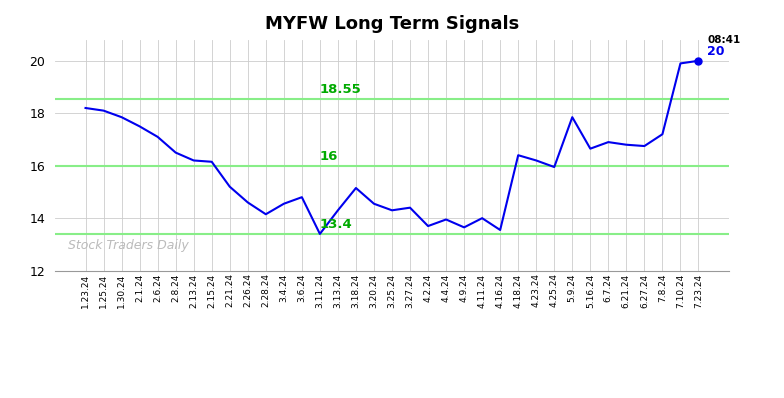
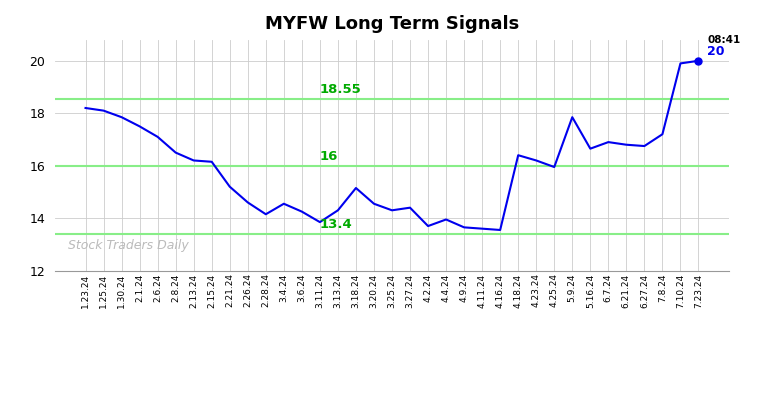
3.6.24: 14.80 -> 14.25
3.11.24: 13.40 -> 13.85
4.11.24: 14.00 -> 13.60
